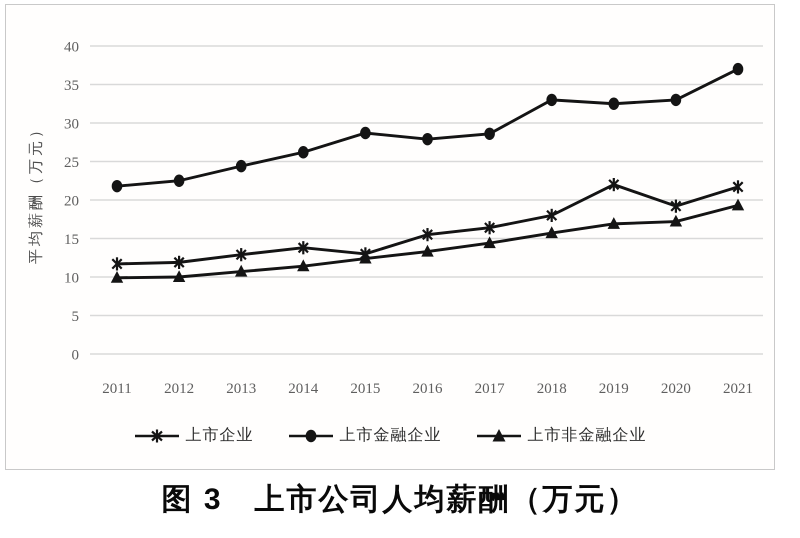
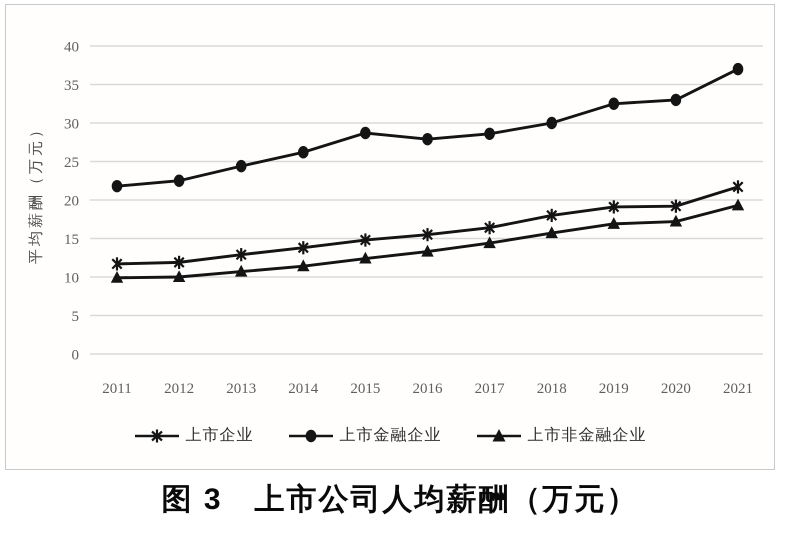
上市企业/2015: 13 -> 15
上市金融企业/2018: 33 -> 30
上市企业/2019: 22 -> 19
